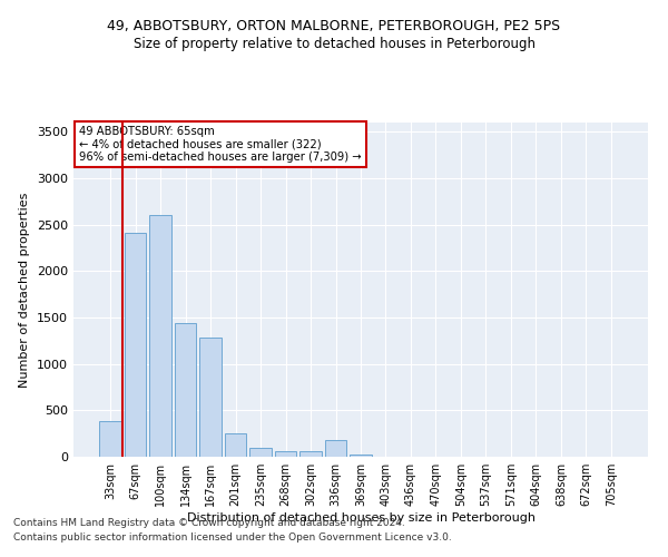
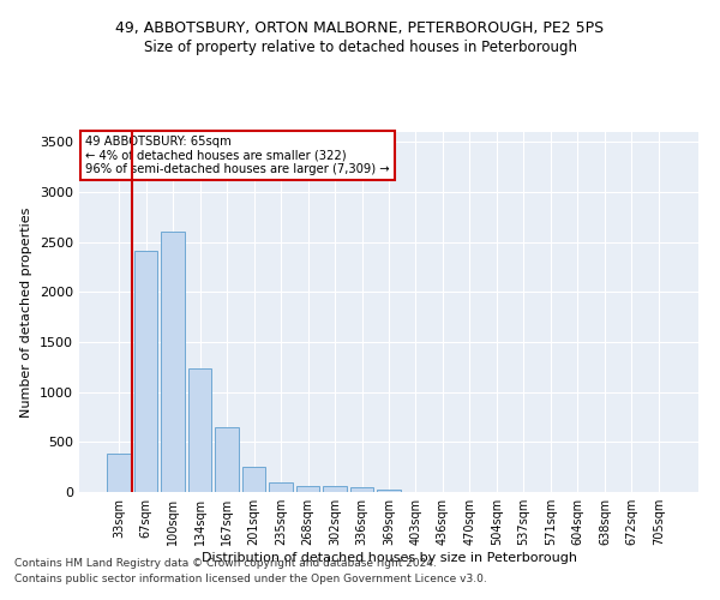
134sqm: 1440 -> 1240
167sqm: 1280 -> 640
336sqm: 180 -> 40
